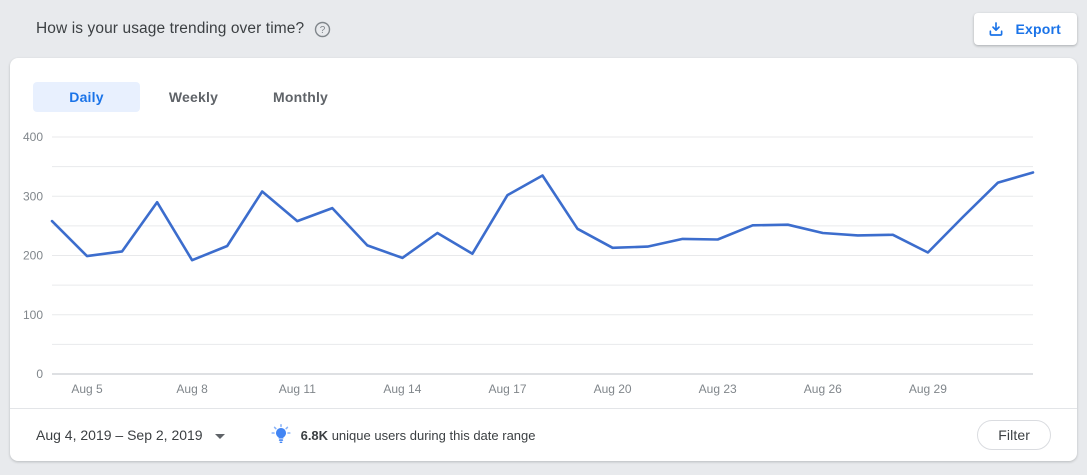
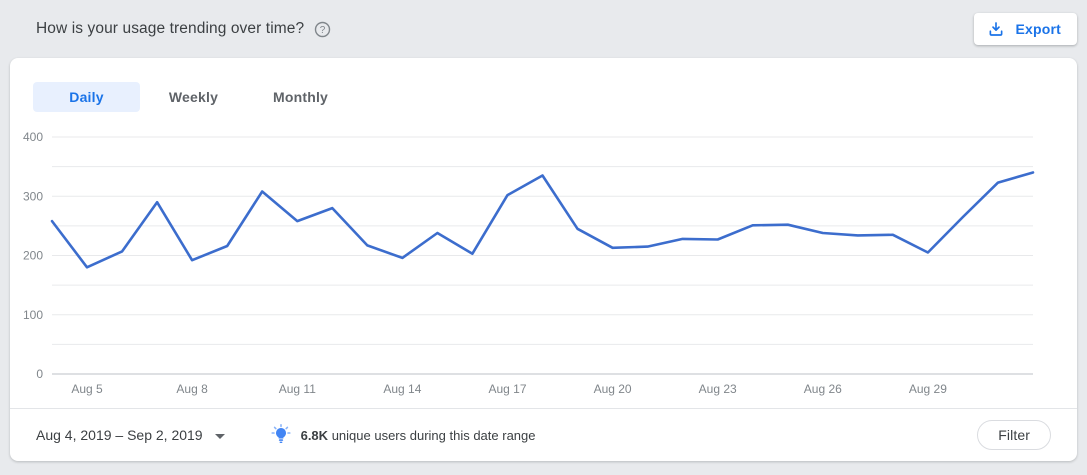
Aug 5: 200 -> 180
